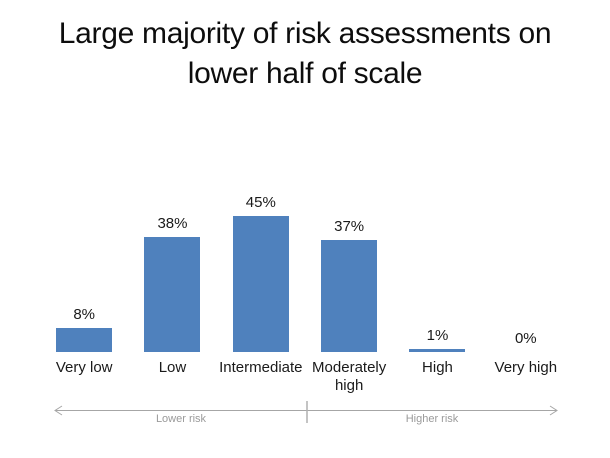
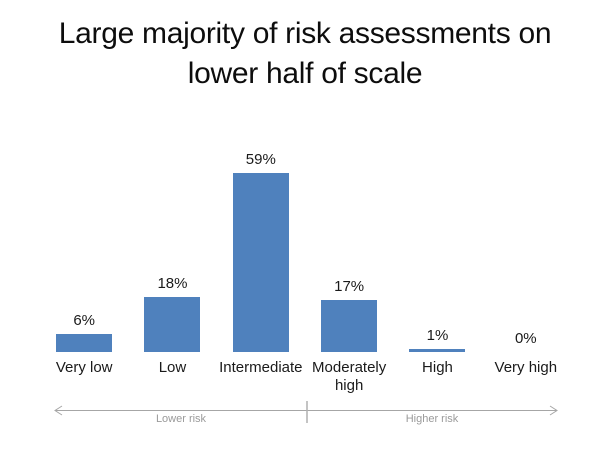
Very low: 8% -> 6%
Low: 38% -> 18%
Intermediate: 45% -> 59%
Moderately high: 37% -> 17%
